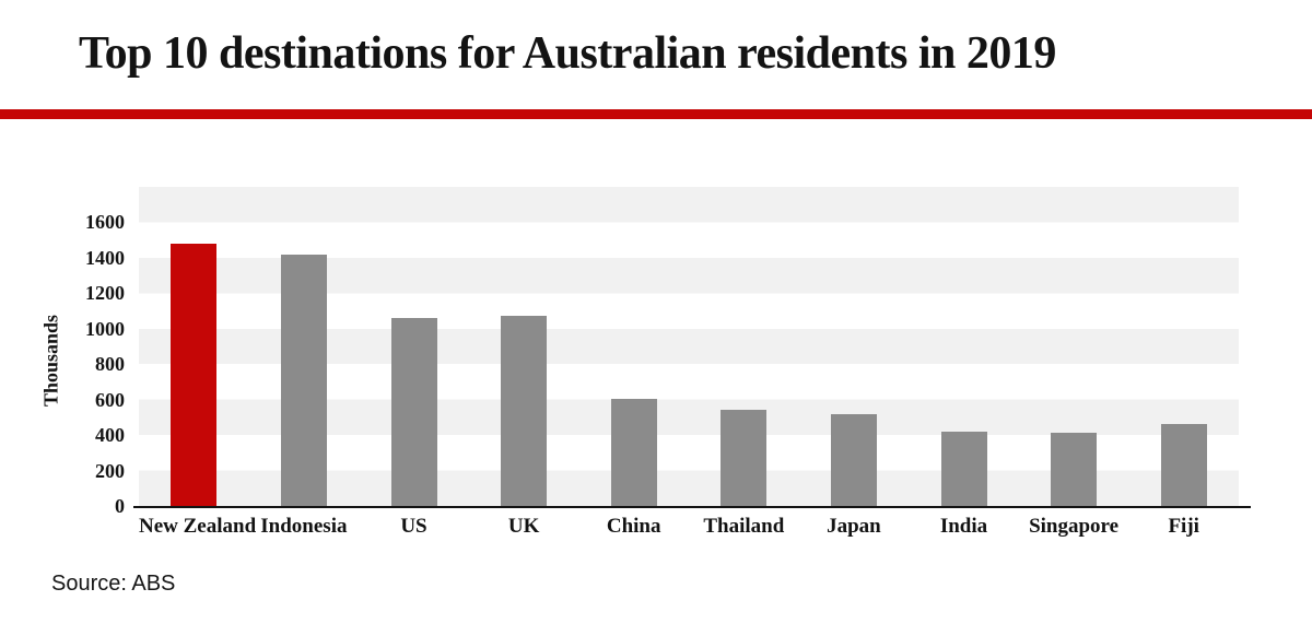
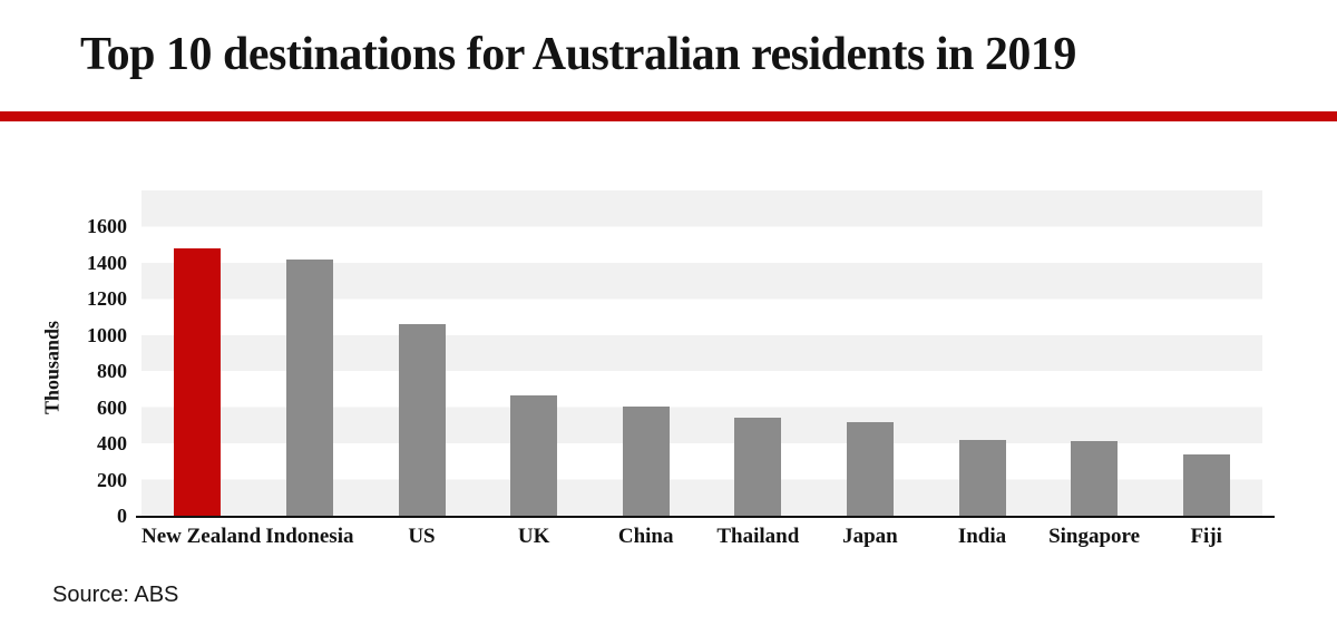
UK: 1070 -> 660
Fiji: 460 -> 340
